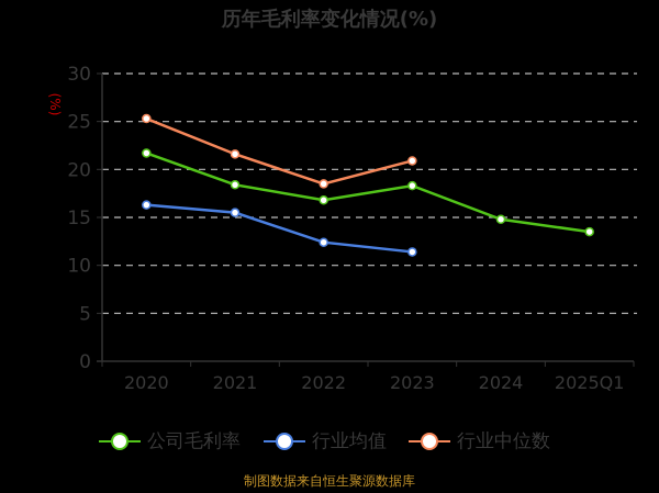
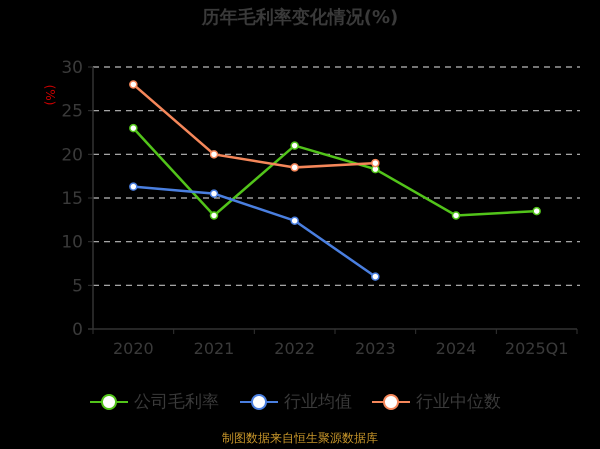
公司毛利率/2020: 22 -> 23
行业中位数/2020: 25 -> 28
公司毛利率/2021: 18 -> 13
行业中位数/2021: 22 -> 20
公司毛利率/2022: 17 -> 21
行业均值/2023: 11 -> 6
行业中位数/2023: 21 -> 19
公司毛利率/2024: 15 -> 13
